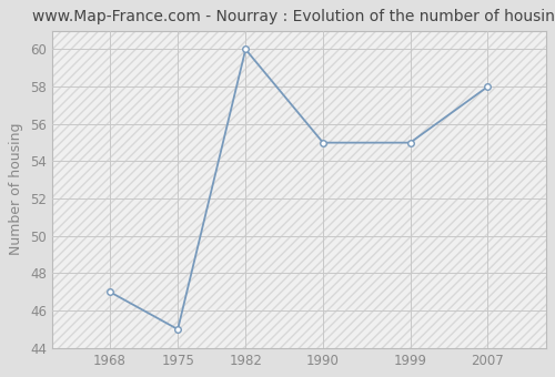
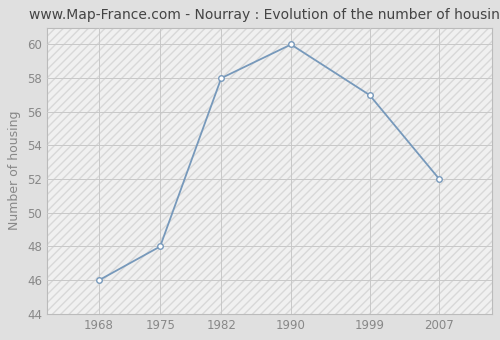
1968: 47 -> 46
1975: 45 -> 48
1982: 60 -> 58
1990: 55 -> 60
1999: 55 -> 57
2007: 58 -> 52
